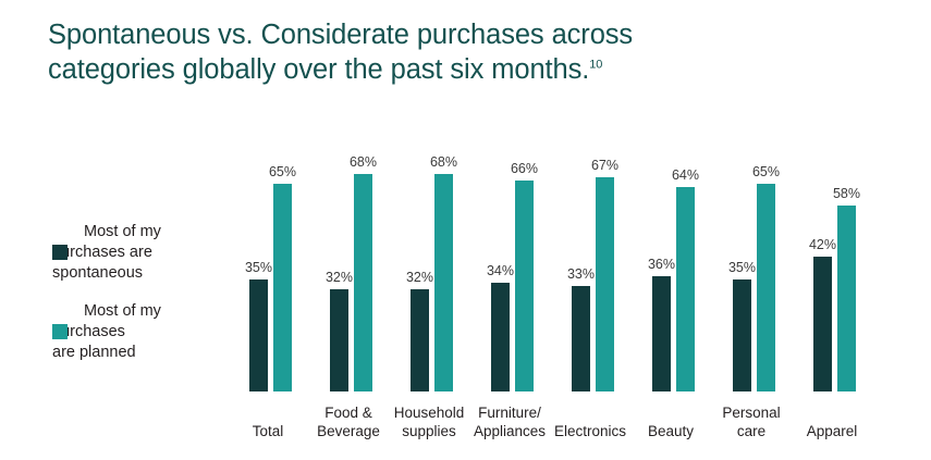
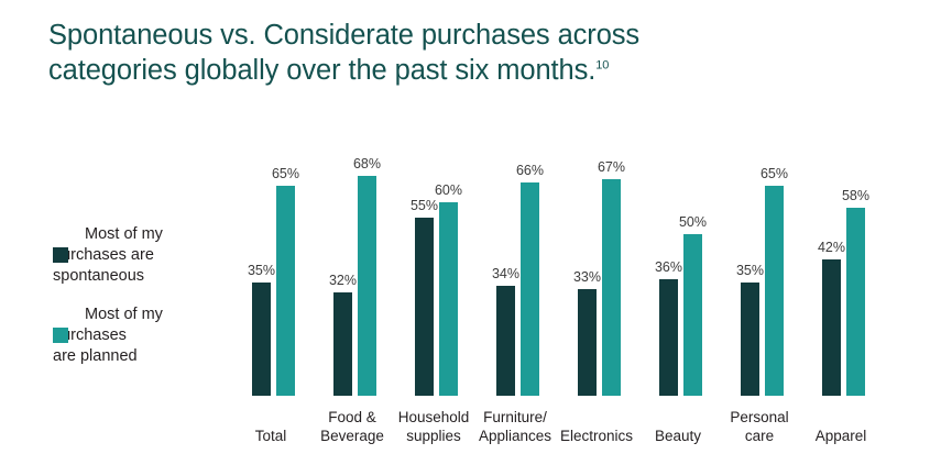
Most of my purchases are spontaneous/Household supplies: 32% -> 55%
Most of my purchases are planned/Household supplies: 68% -> 60%
Most of my purchases are planned/Beauty: 64% -> 50%
